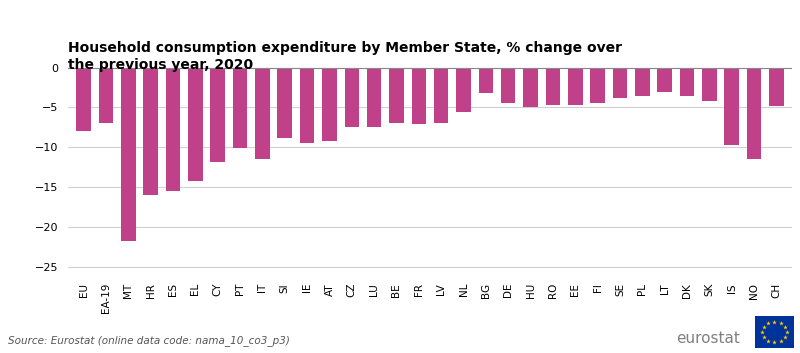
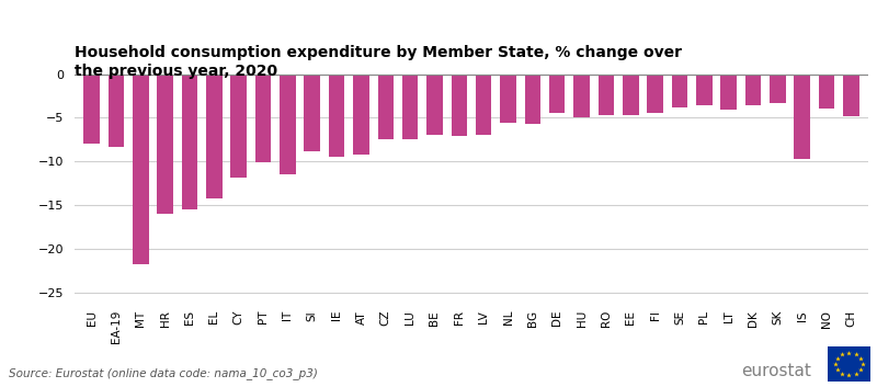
EA-19: -7.0 -> -8.3
BG: -3.2 -> -5.7
LT: -3.0 -> -4.0
SK: -4.2 -> -3.3
NO: -11.4 -> -3.9
